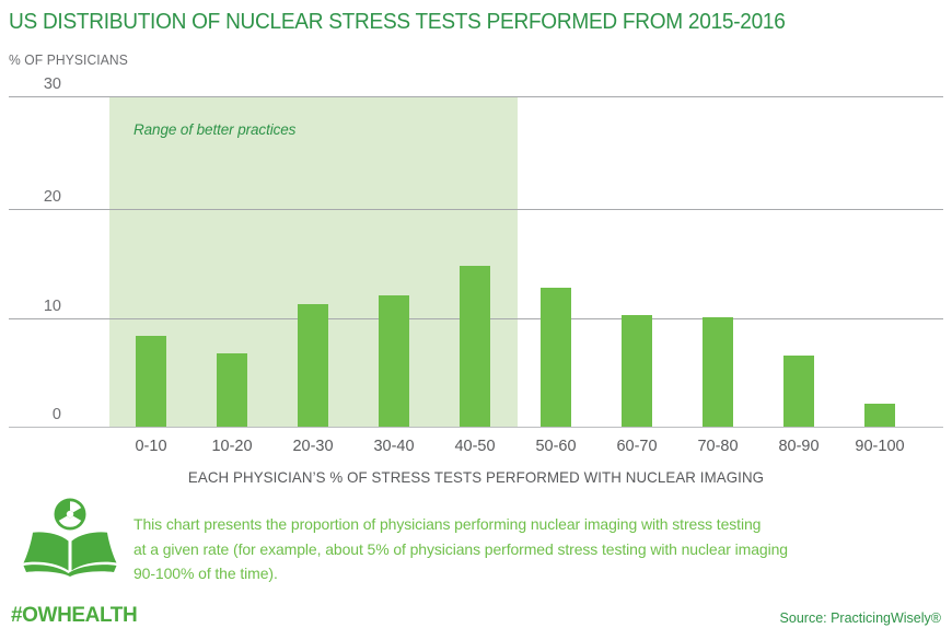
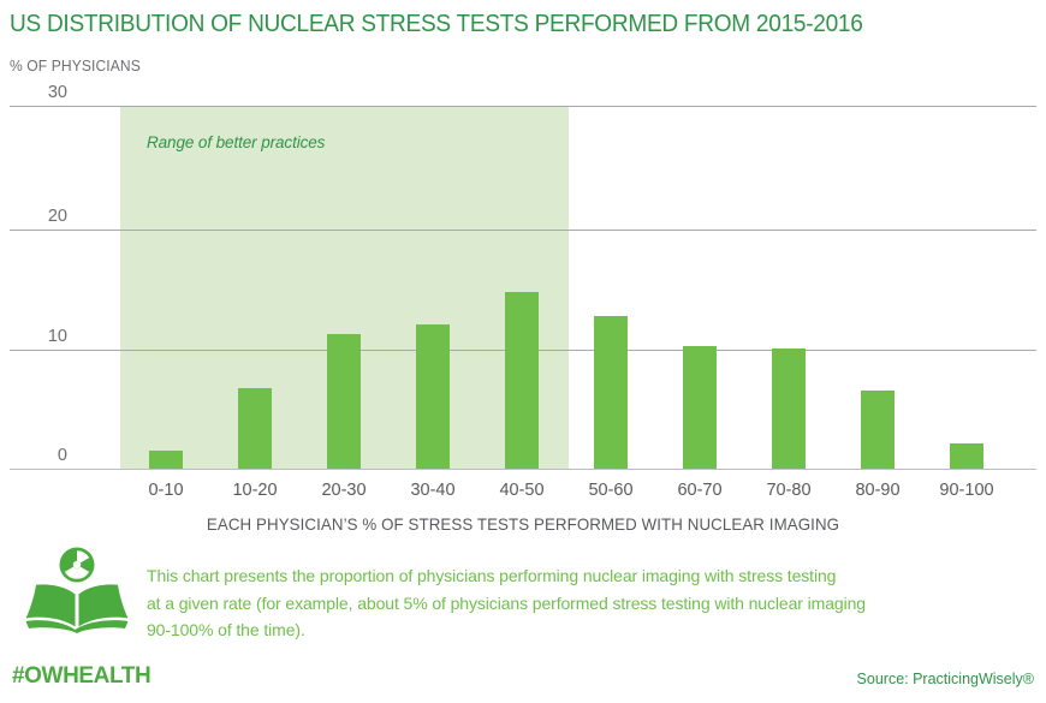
0-10: 8.2 -> 1.5
